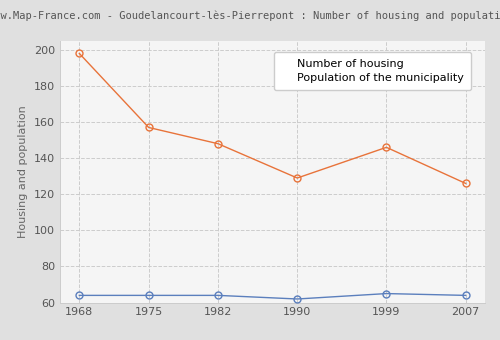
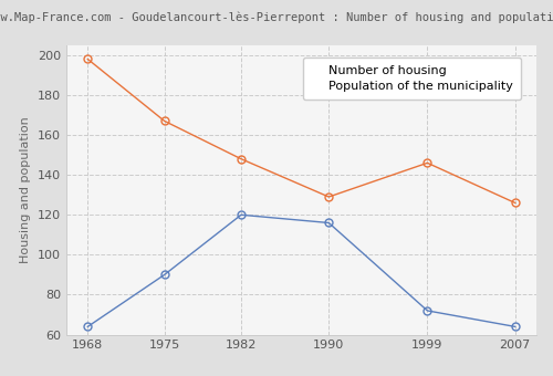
Number of housing/1975: 64 -> 90
Population of the municipality/1975: 157 -> 167
Number of housing/1982: 64 -> 120
Number of housing/1990: 62 -> 116
Number of housing/1999: 65 -> 72
